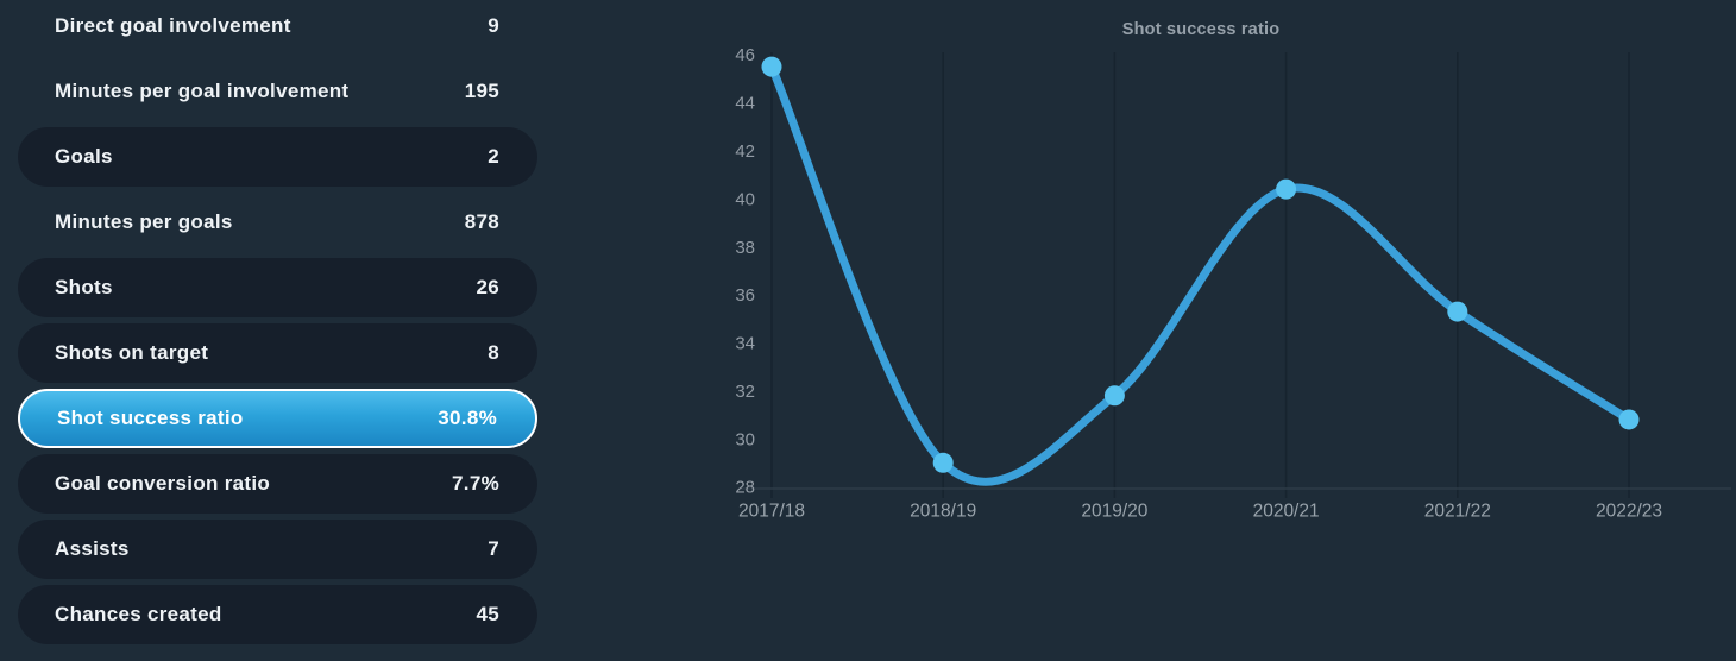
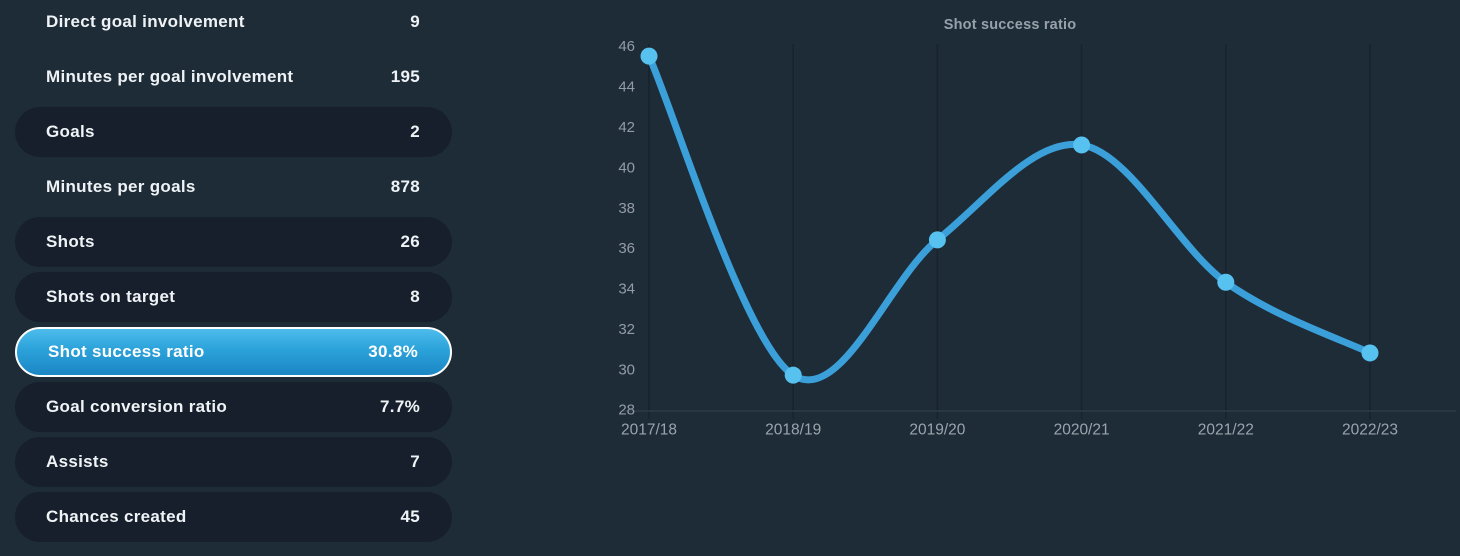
2018/19: 29.0 -> 29.7
2019/20: 31.8 -> 36.4
2020/21: 40.4 -> 41.1
2021/22: 35.3 -> 34.3
